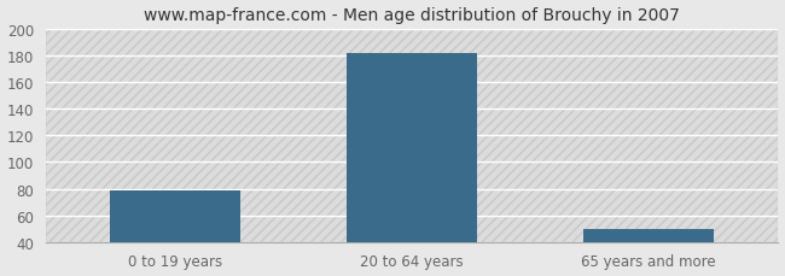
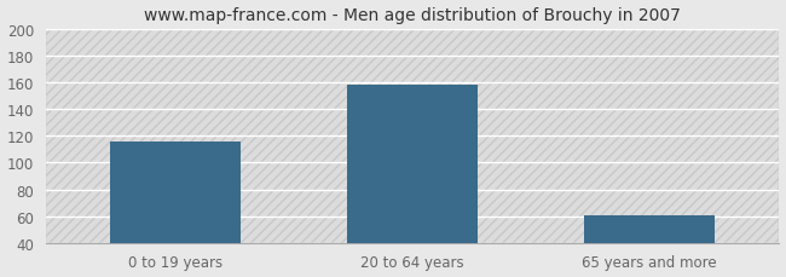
0 to 19 years: 79 -> 116
20 to 64 years: 182 -> 158
65 years and more: 50 -> 61
